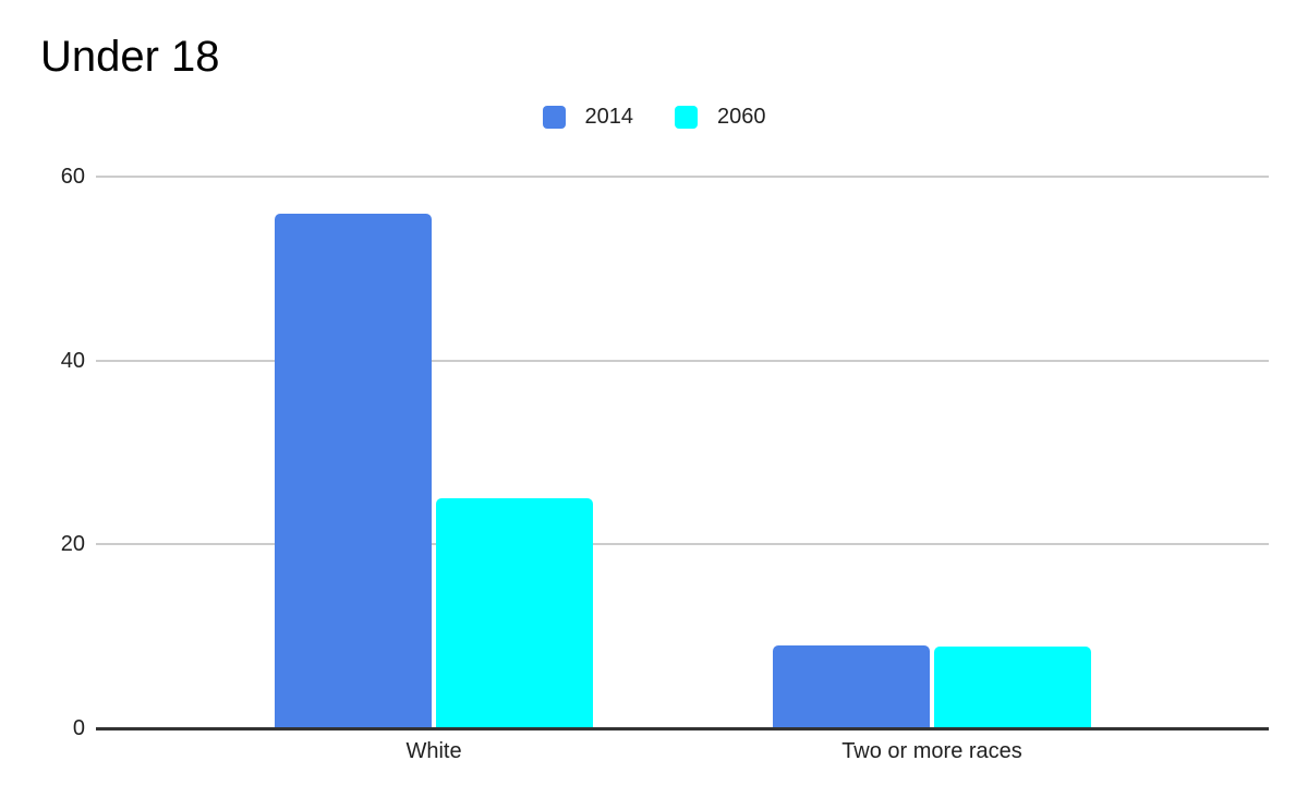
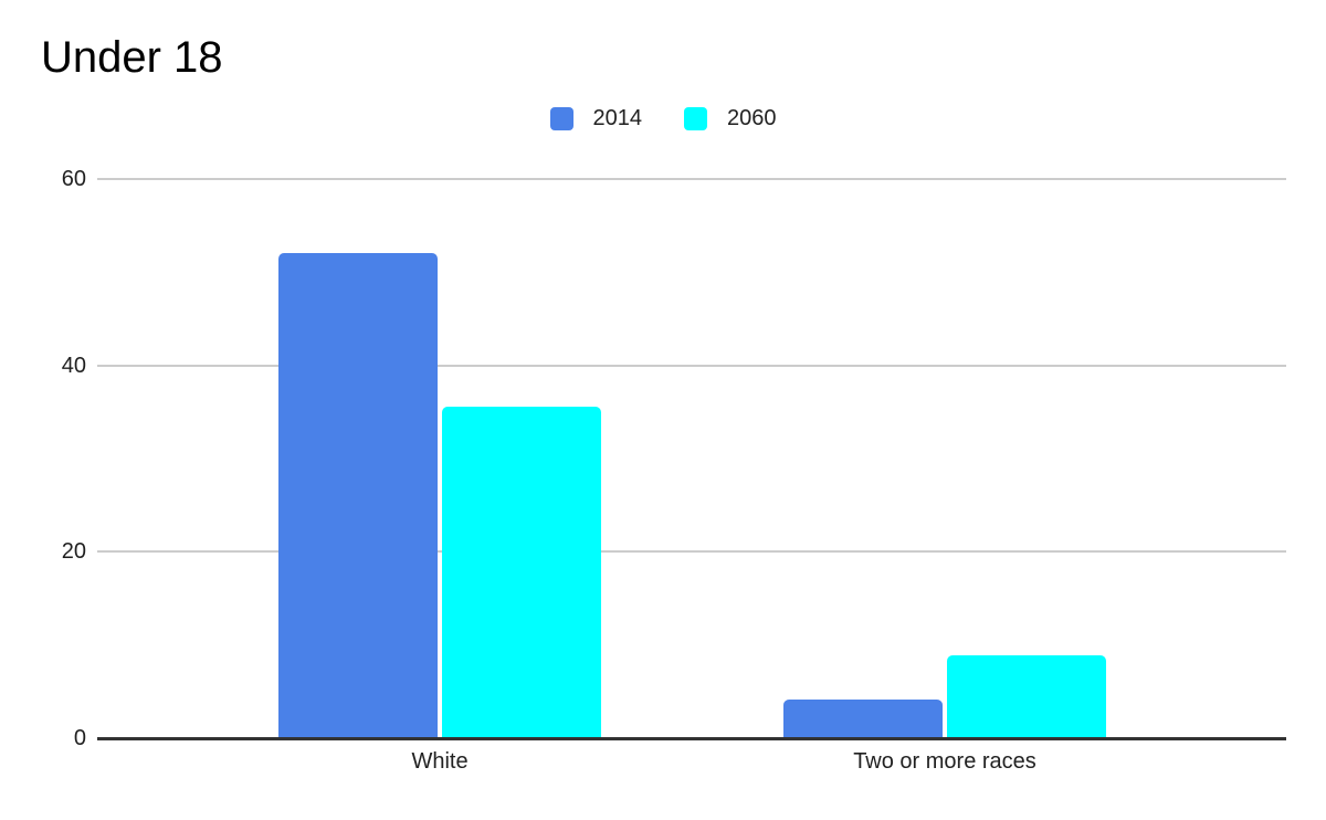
2014/White: 56 -> 52
2060/White: 25 -> 36
2014/Two or more races: 9 -> 4
